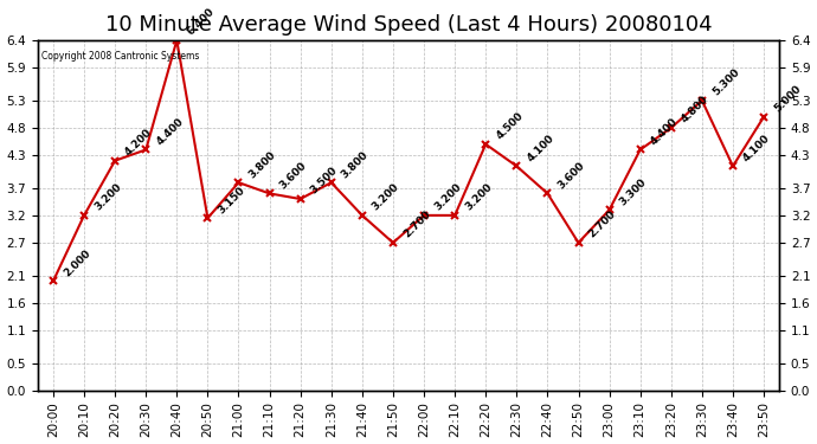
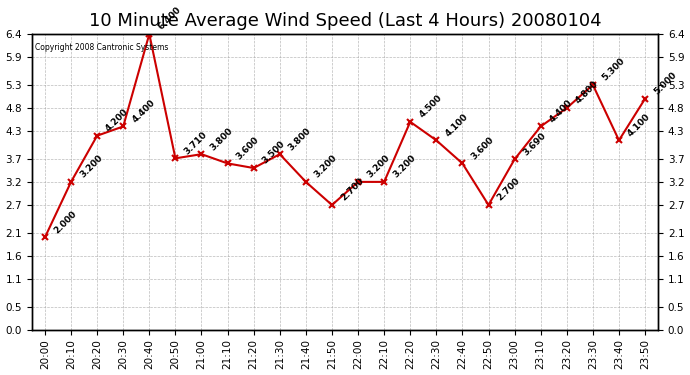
20:50: 3.150 -> 3.710
23:00: 3.300 -> 3.690
